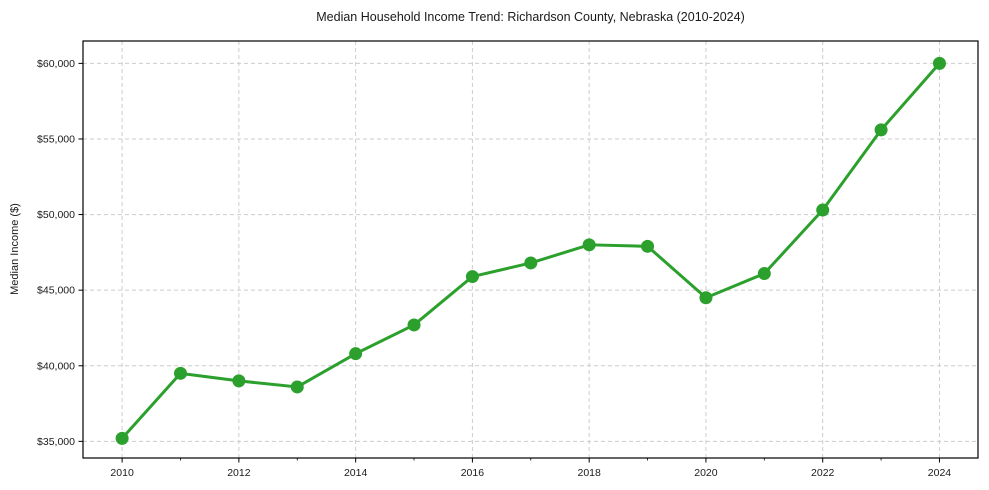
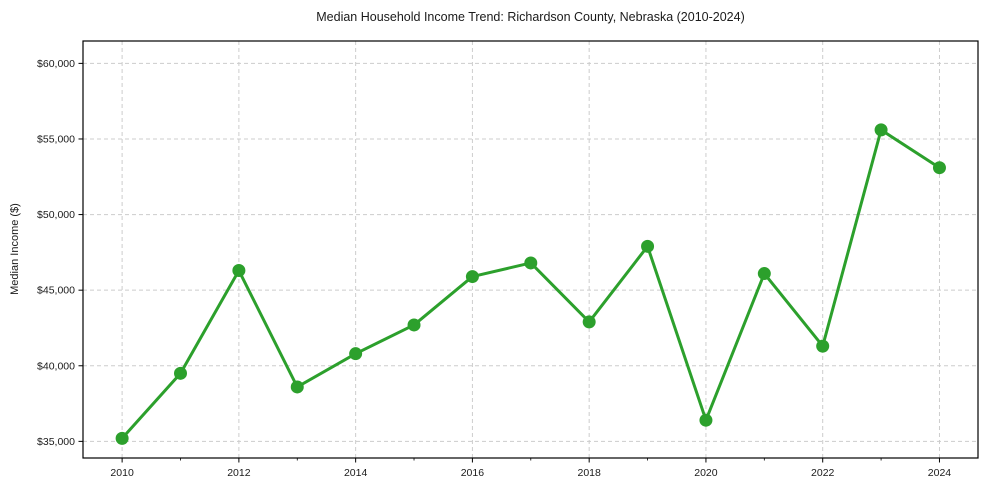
2012: $39000 -> $46300
2018: $48000 -> $42900
2020: $44500 -> $36400
2022: $50300 -> $41300
2024: $60000 -> $53100
